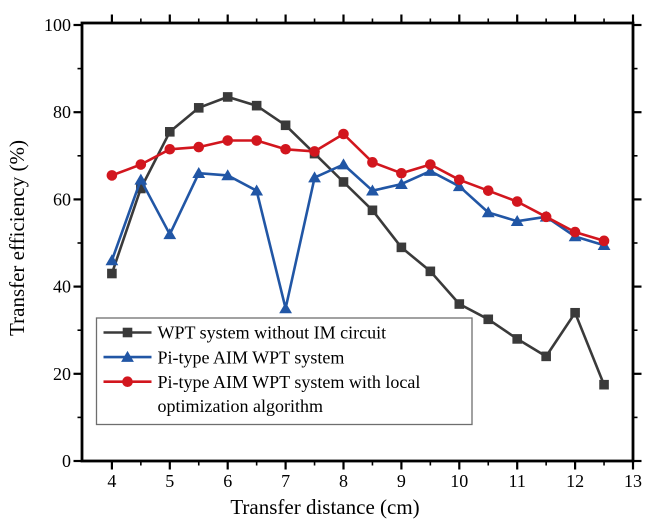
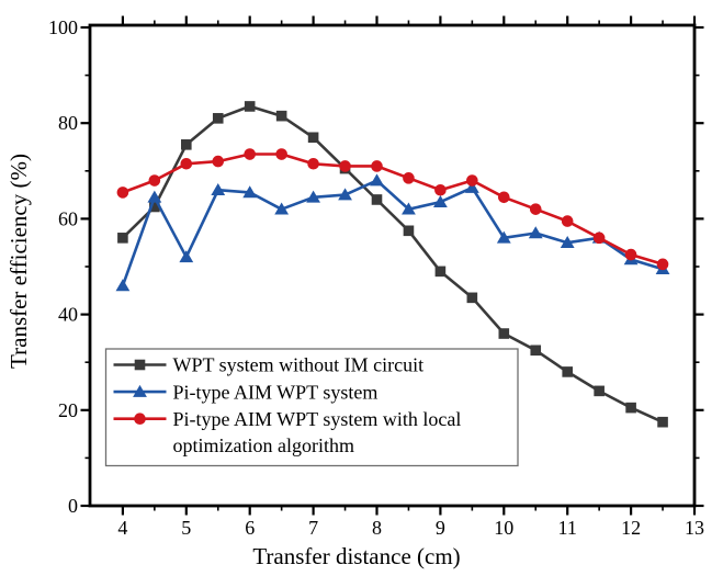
WPT system without IM circuit/4: 43 -> 56
Pi-type AIM WPT system/7: 35 -> 64
Pi-type AIM WPT system with local optimization algorithm/8: 75 -> 71
Pi-type AIM WPT system/10: 63 -> 56
WPT system without IM circuit/12: 34 -> 20
